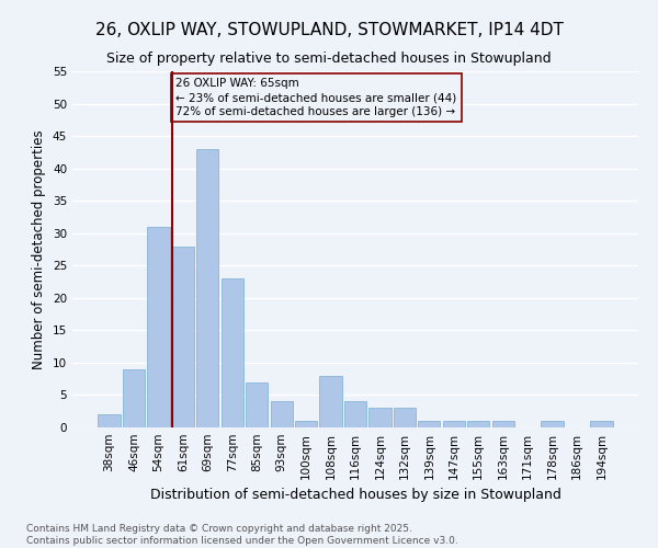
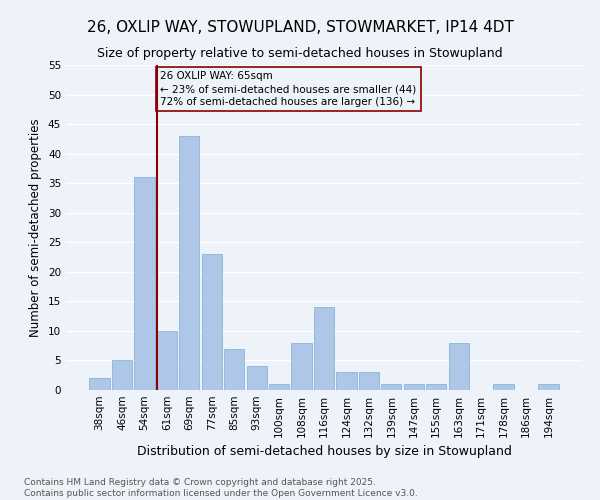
46sqm: 9 -> 5
54sqm: 31 -> 36
61sqm: 28 -> 10
116sqm: 4 -> 14
163sqm: 1 -> 8
